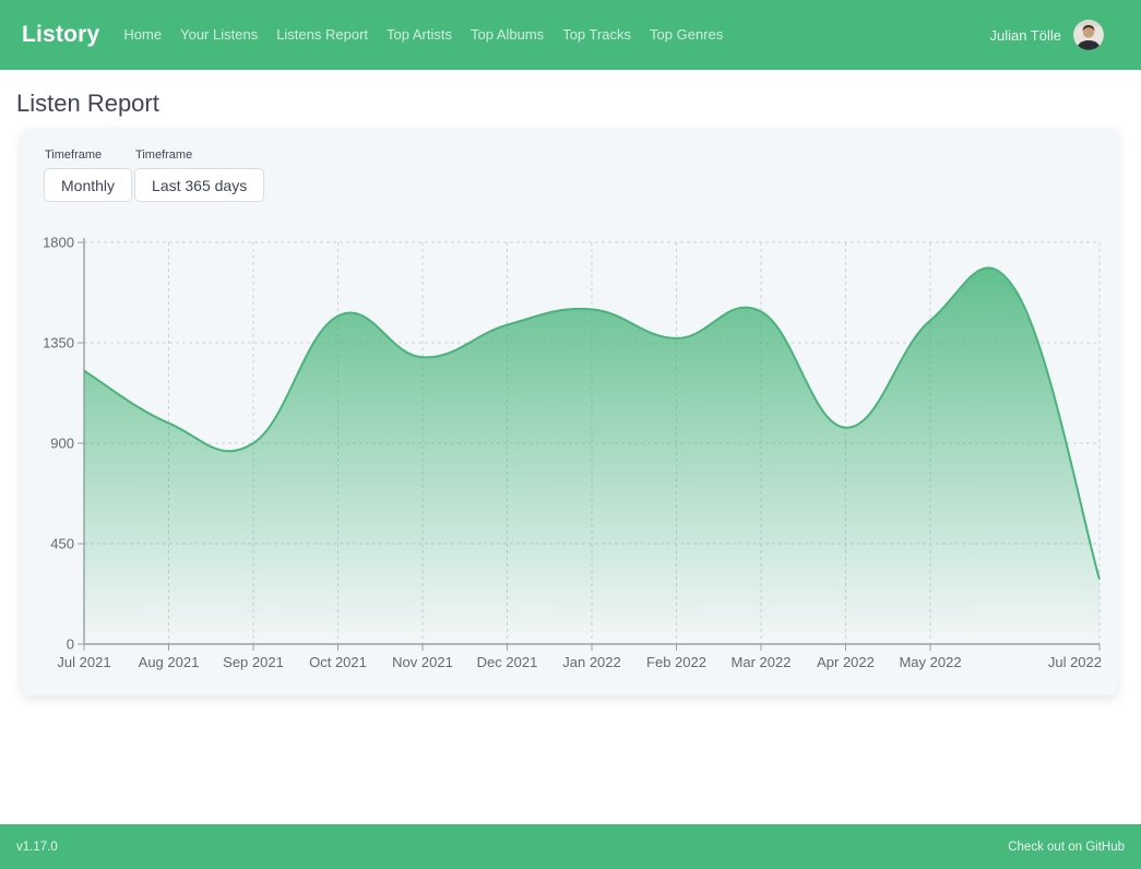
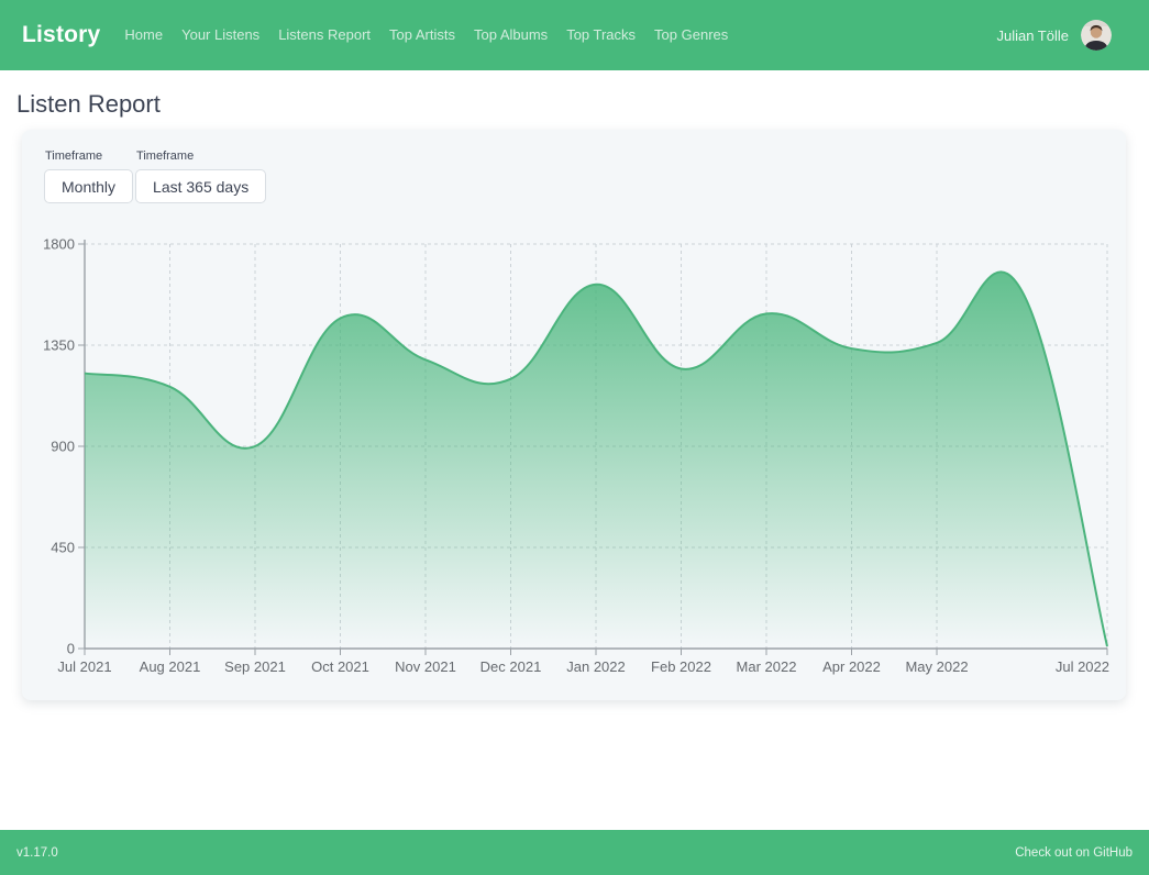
Aug 2021: 990 -> 1160
Dec 2021: 1430 -> 1200
Jan 2022: 1500 -> 1620
Feb 2022: 1370 -> 1240
Apr 2022: 970 -> 1340
May 2022: 1450 -> 1360
Jul 2022: 290 -> 10
